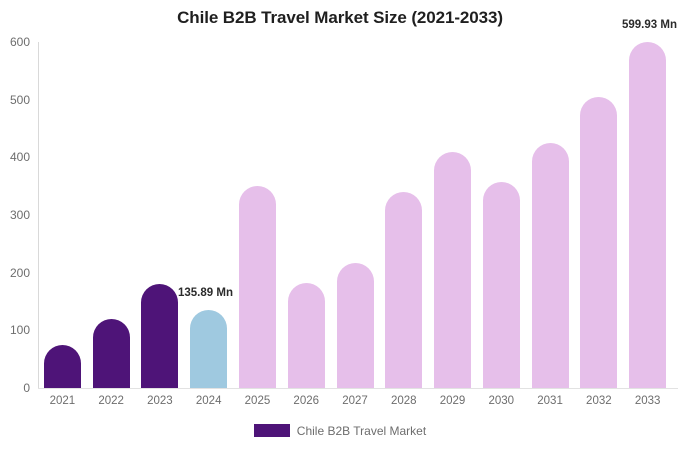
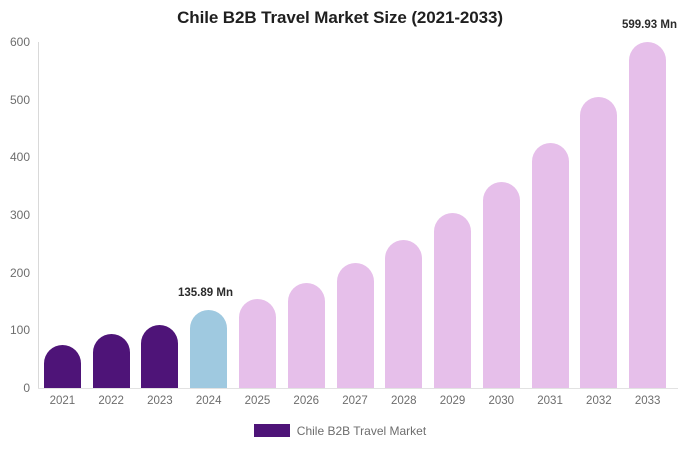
2022: 120 -> 90
2023: 180 -> 110
2025: 350 -> 160
2028: 340 -> 260
2029: 410 -> 300
